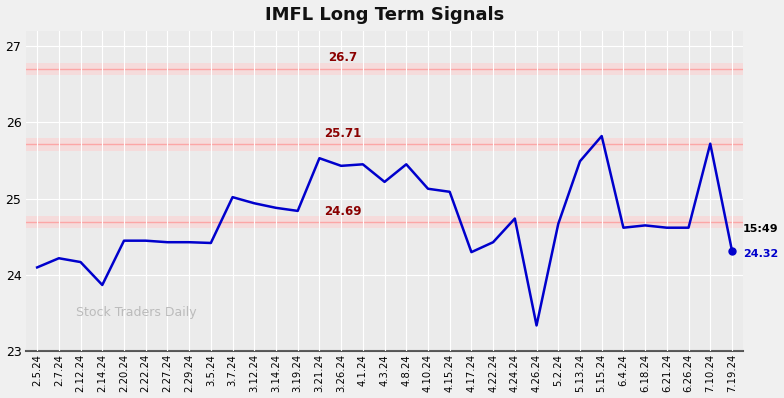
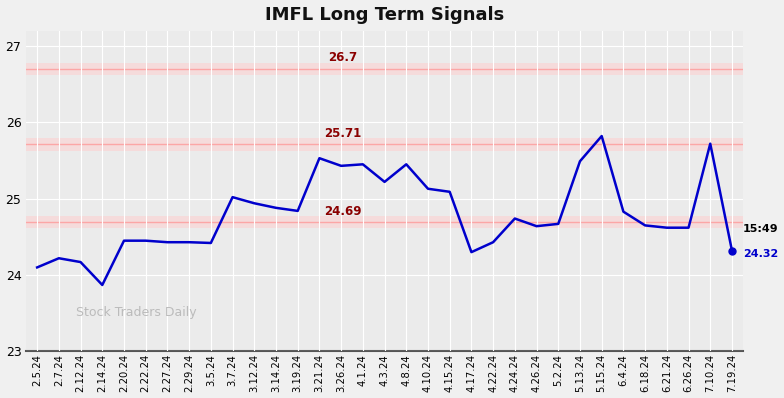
4.26.24: 23.34 -> 24.64
6.4.24: 24.62 -> 24.83
